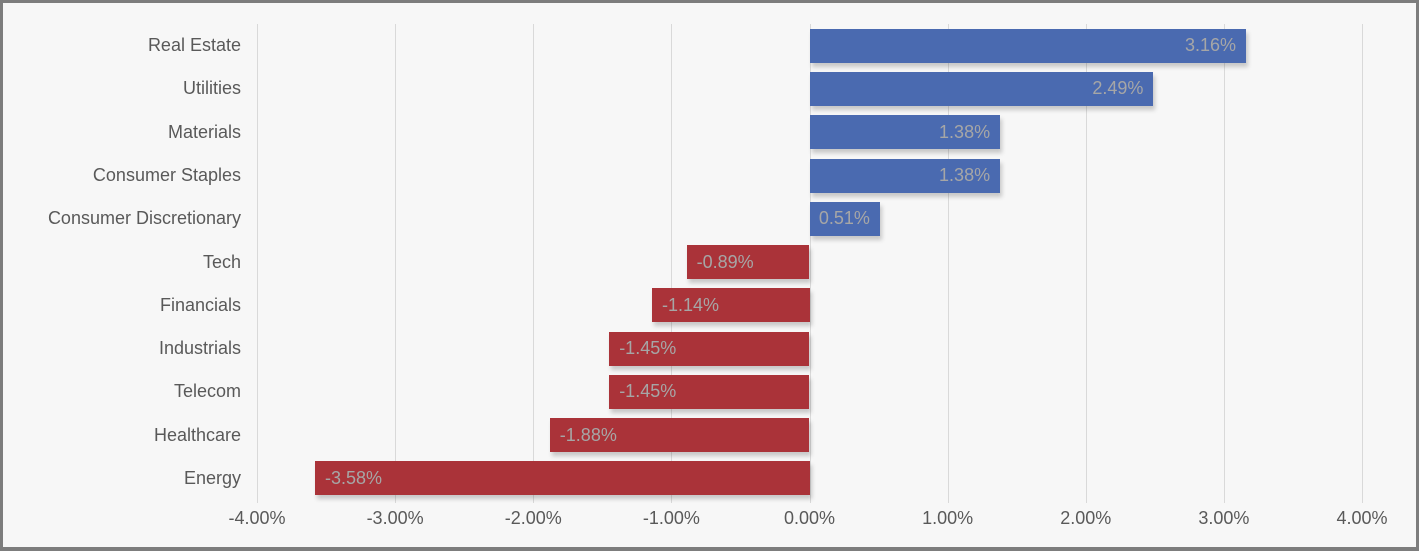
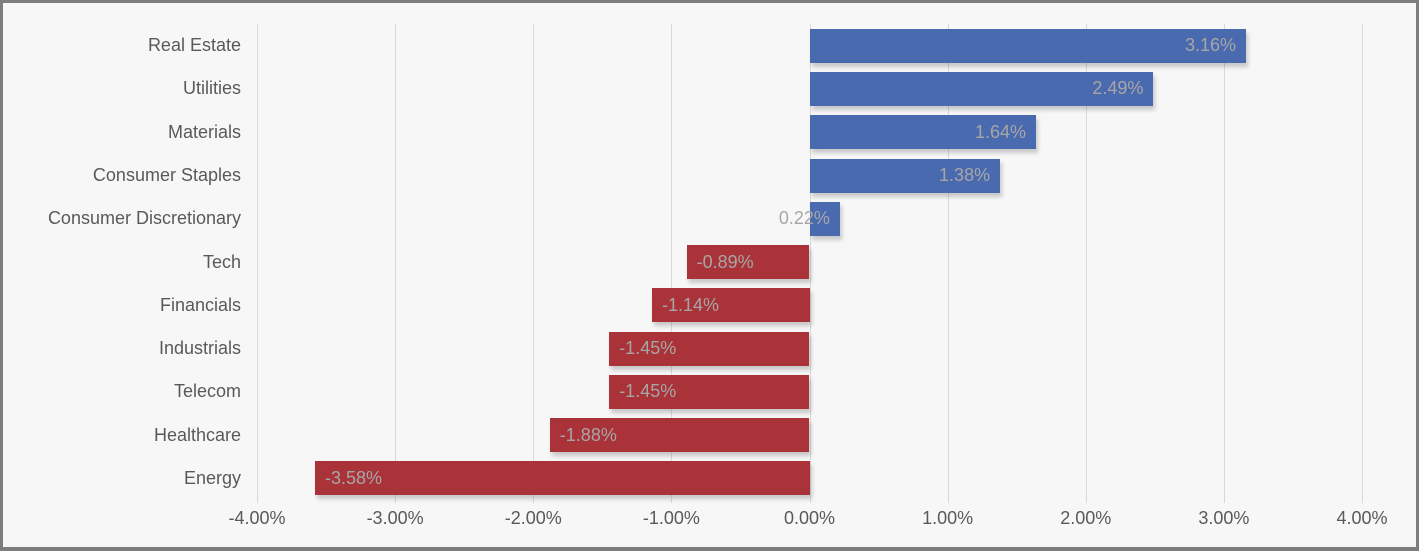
Materials: 1.38% -> 1.64%
Consumer Discretionary: 0.51% -> 0.22%
